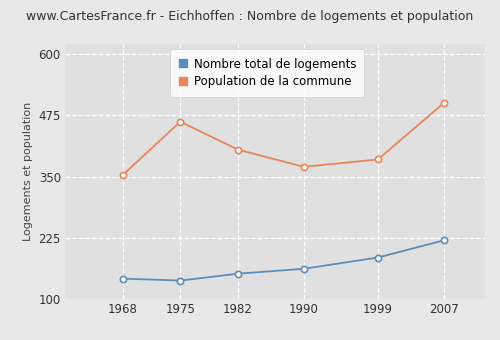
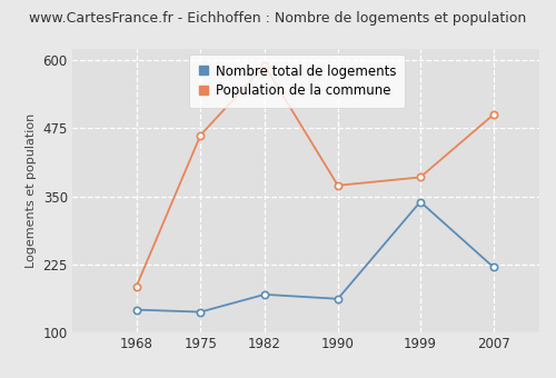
Population de la commune/1968: 353 -> 185
Nombre total de logements/1982: 152 -> 170
Population de la commune/1982: 405 -> 590
Nombre total de logements/1999: 185 -> 340
